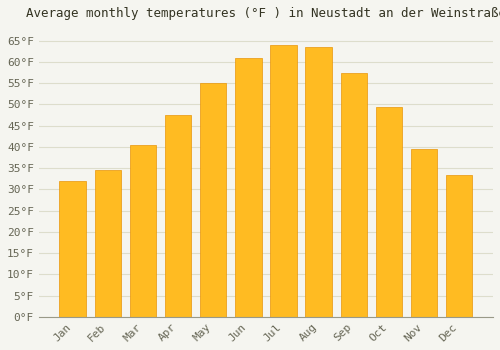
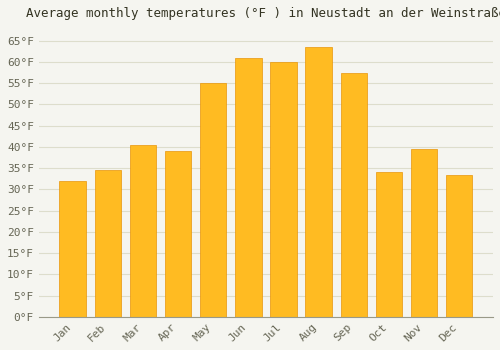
Apr: 47.5°F -> 39.0°F
Jul: 64.0°F -> 60.0°F
Oct: 49.5°F -> 34.0°F
